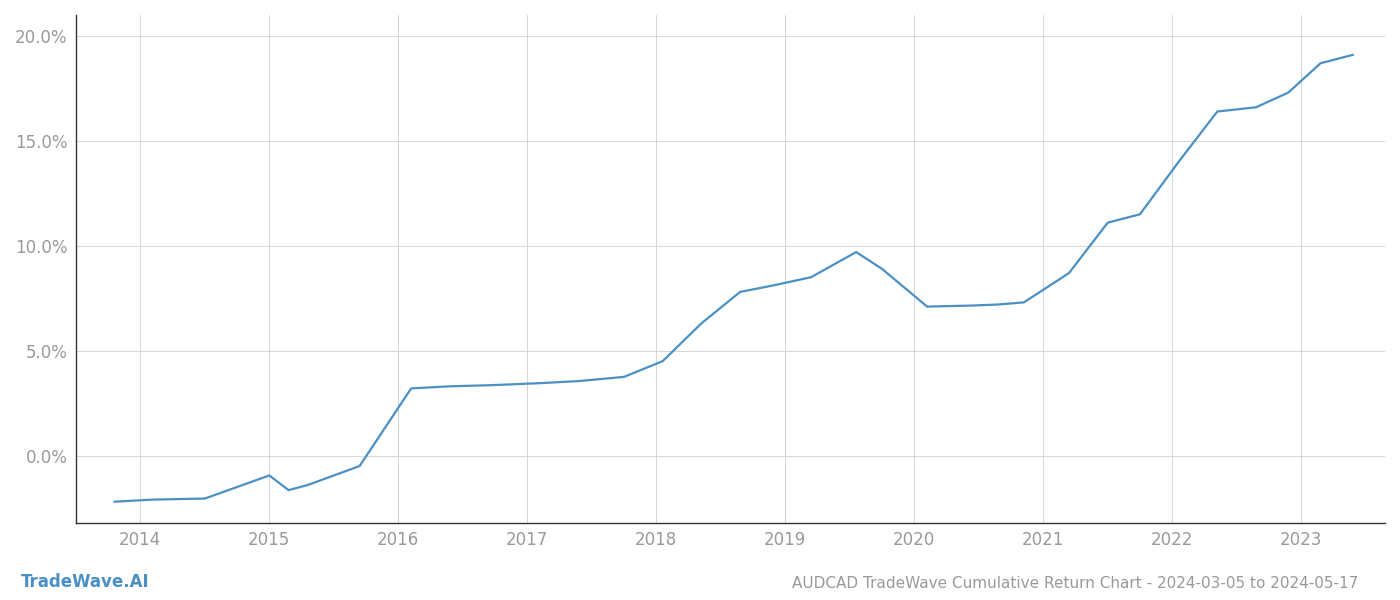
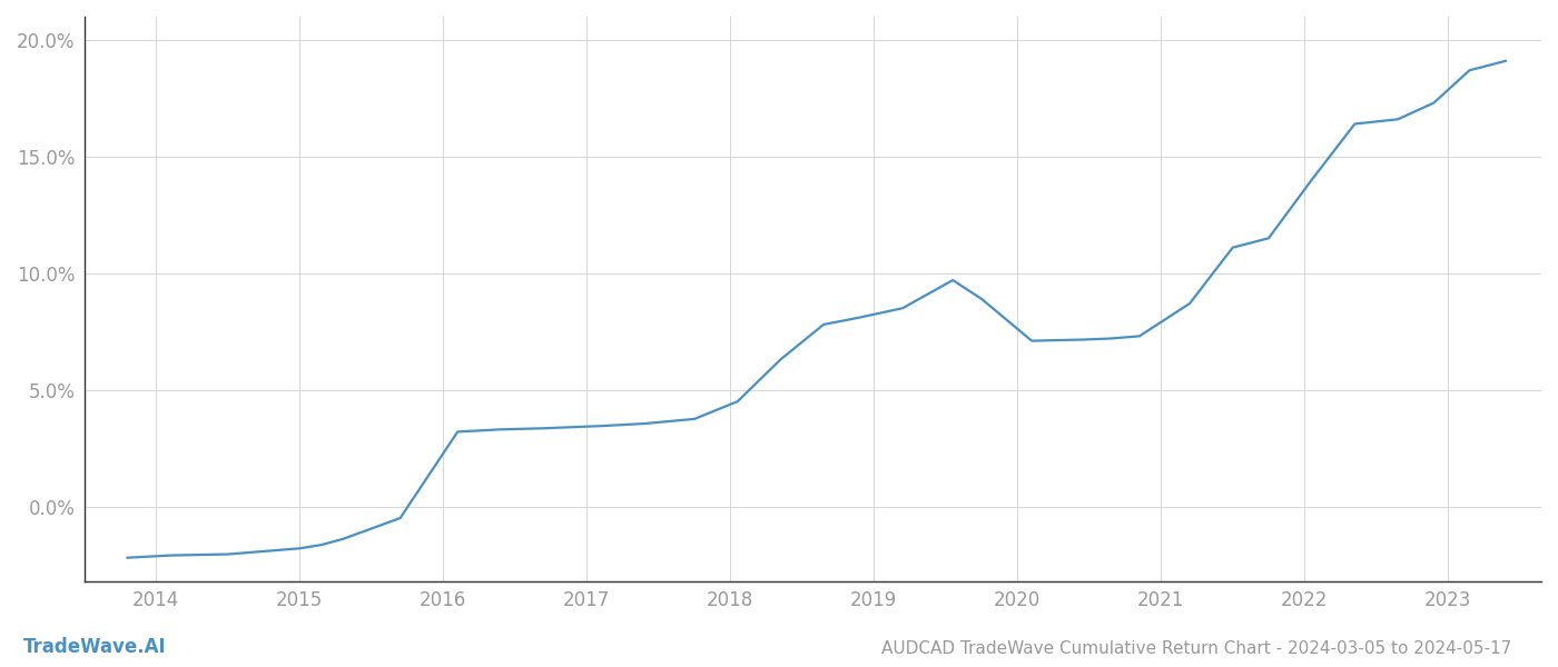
2015: -0.95% -> -1.80%
